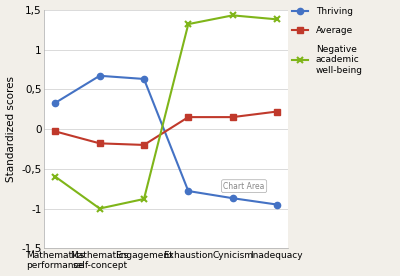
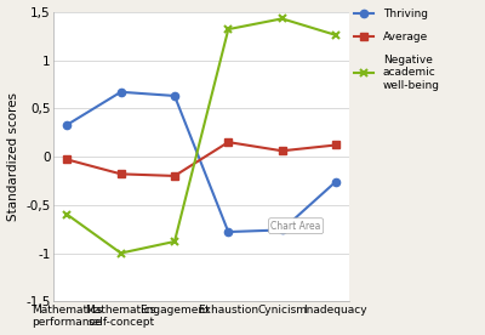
Thriving/Cynicism: -0,87 -> -0,76
Average/Cynicism: 0,15 -> 0,06
Thriving/Inadequacy: -0,95 -> -0,26
Average/Inadequacy: 0,22 -> 0,12
Negative academic well-being/Inadequacy: 1,38 -> 1,26
